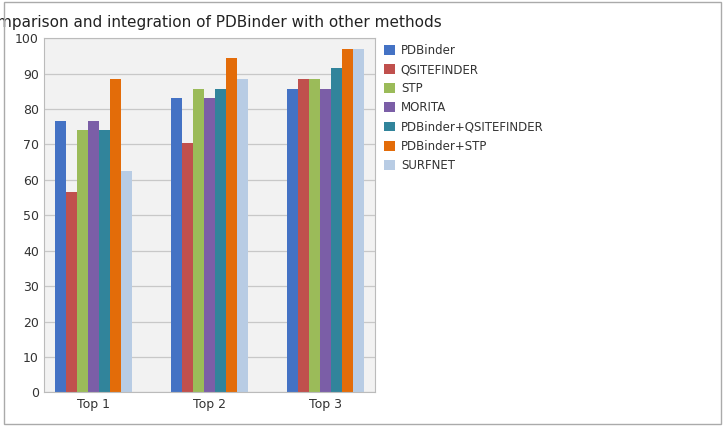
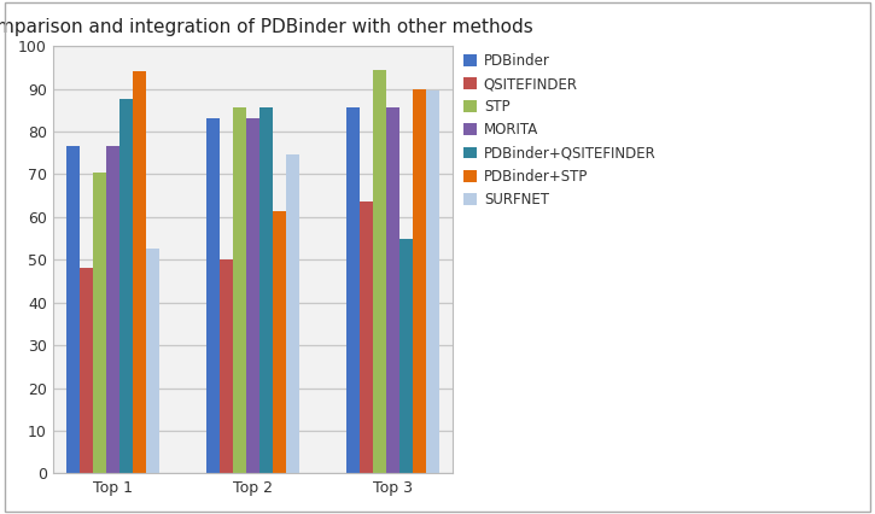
QSITEFINDER/Top 1: 56.5 -> 48.0
STP/Top 1: 74.0 -> 70.5
PDBinder+QSITEFINDER/Top 1: 74.0 -> 87.5
PDBinder+STP/Top 1: 88.5 -> 94.0
SURFNET/Top 1: 62.5 -> 52.5
QSITEFINDER/Top 2: 70.5 -> 50.0
PDBinder+STP/Top 2: 94.5 -> 61.5
SURFNET/Top 2: 88.5 -> 74.5
QSITEFINDER/Top 3: 88.5 -> 63.5
STP/Top 3: 88.5 -> 94.5
PDBinder+QSITEFINDER/Top 3: 91.5 -> 55.0
PDBinder+STP/Top 3: 97.0 -> 90.0
SURFNET/Top 3: 97.0 -> 89.5
